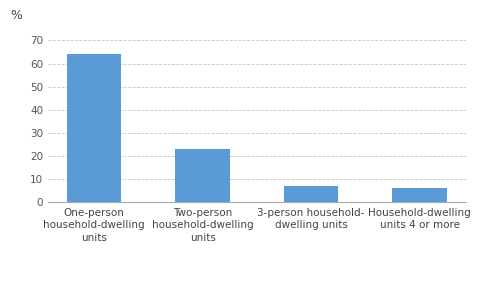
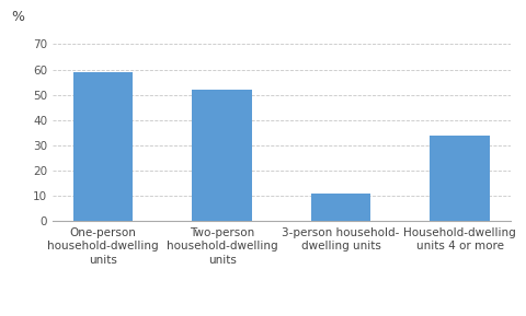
One-person household-dwelling units: 64 -> 59
Two-person household-dwelling units: 23 -> 52
3-person household- dwelling units: 7 -> 11
Household-dwelling units 4 or more: 6 -> 34
